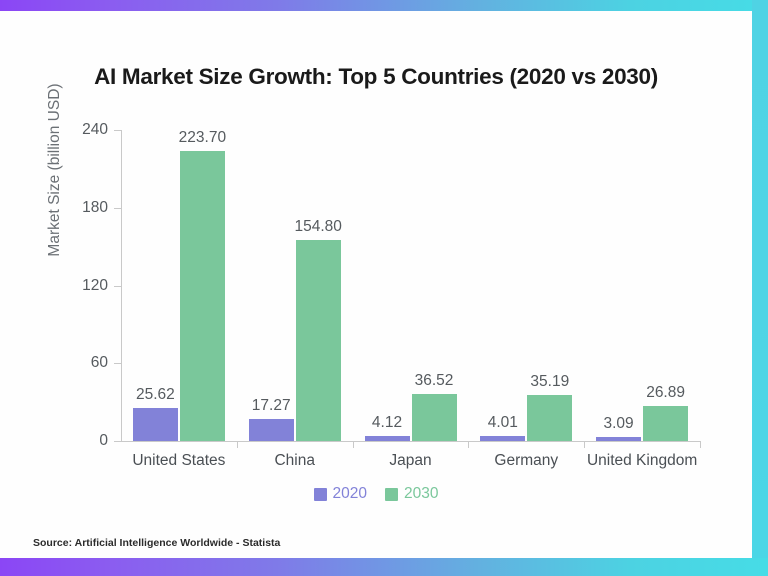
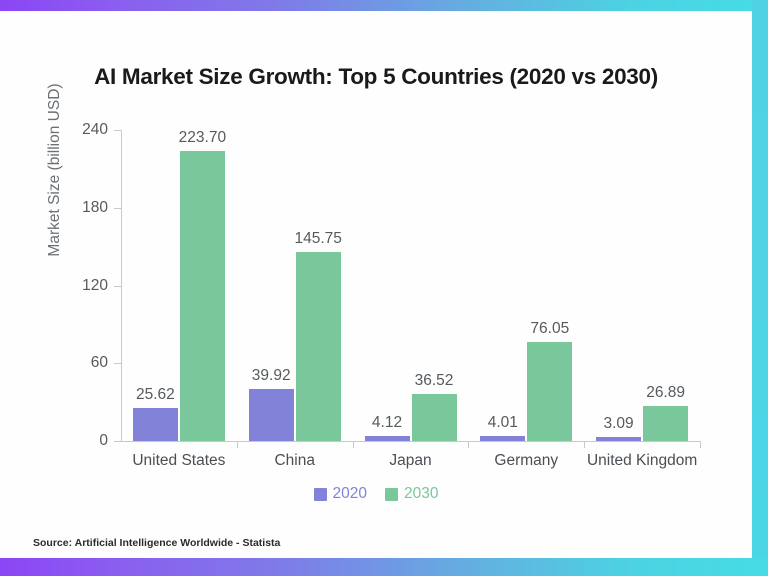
2020/China: 17.27 -> 39.92
2030/China: 154.80 -> 145.75
2030/Germany: 35.19 -> 76.05
